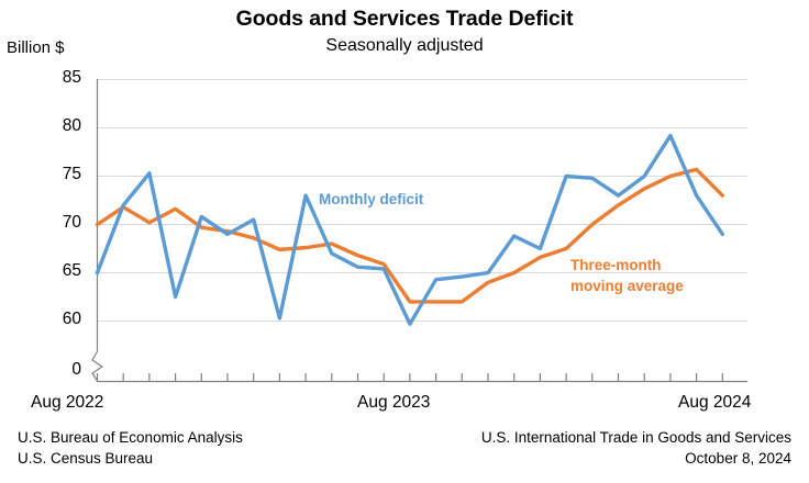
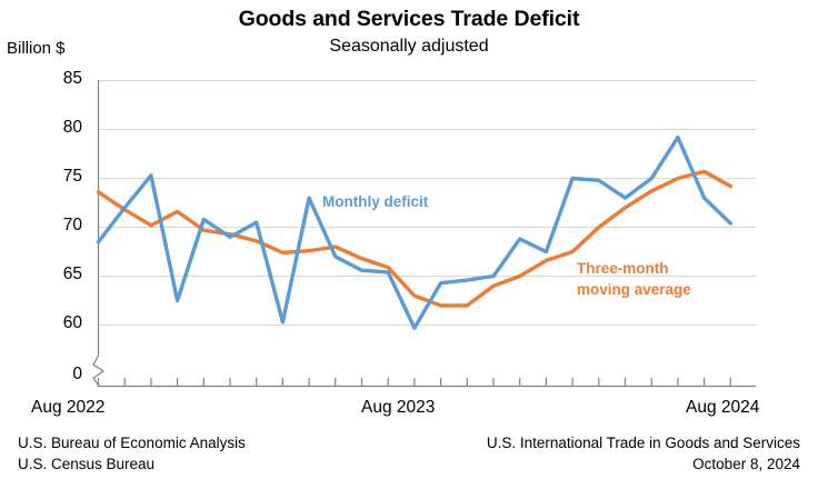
Monthly deficit/Aug 2022: 65 -> 68
Three-month moving average/Aug 2022: 70 -> 74
Three-month moving average/Aug 2023: 62 -> 63
Monthly deficit/Aug 2024: 69 -> 70
Three-month moving average/Aug 2024: 73 -> 74
